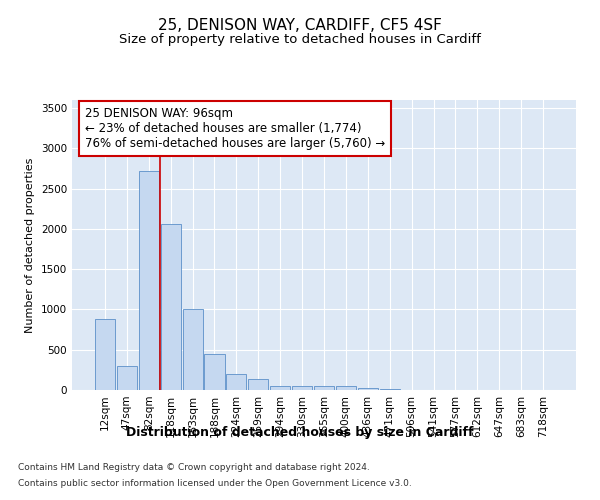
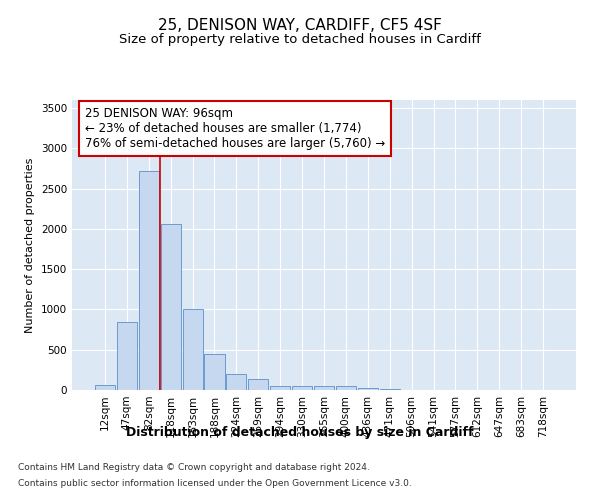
12sqm: 880 -> 60
47sqm: 300 -> 850
